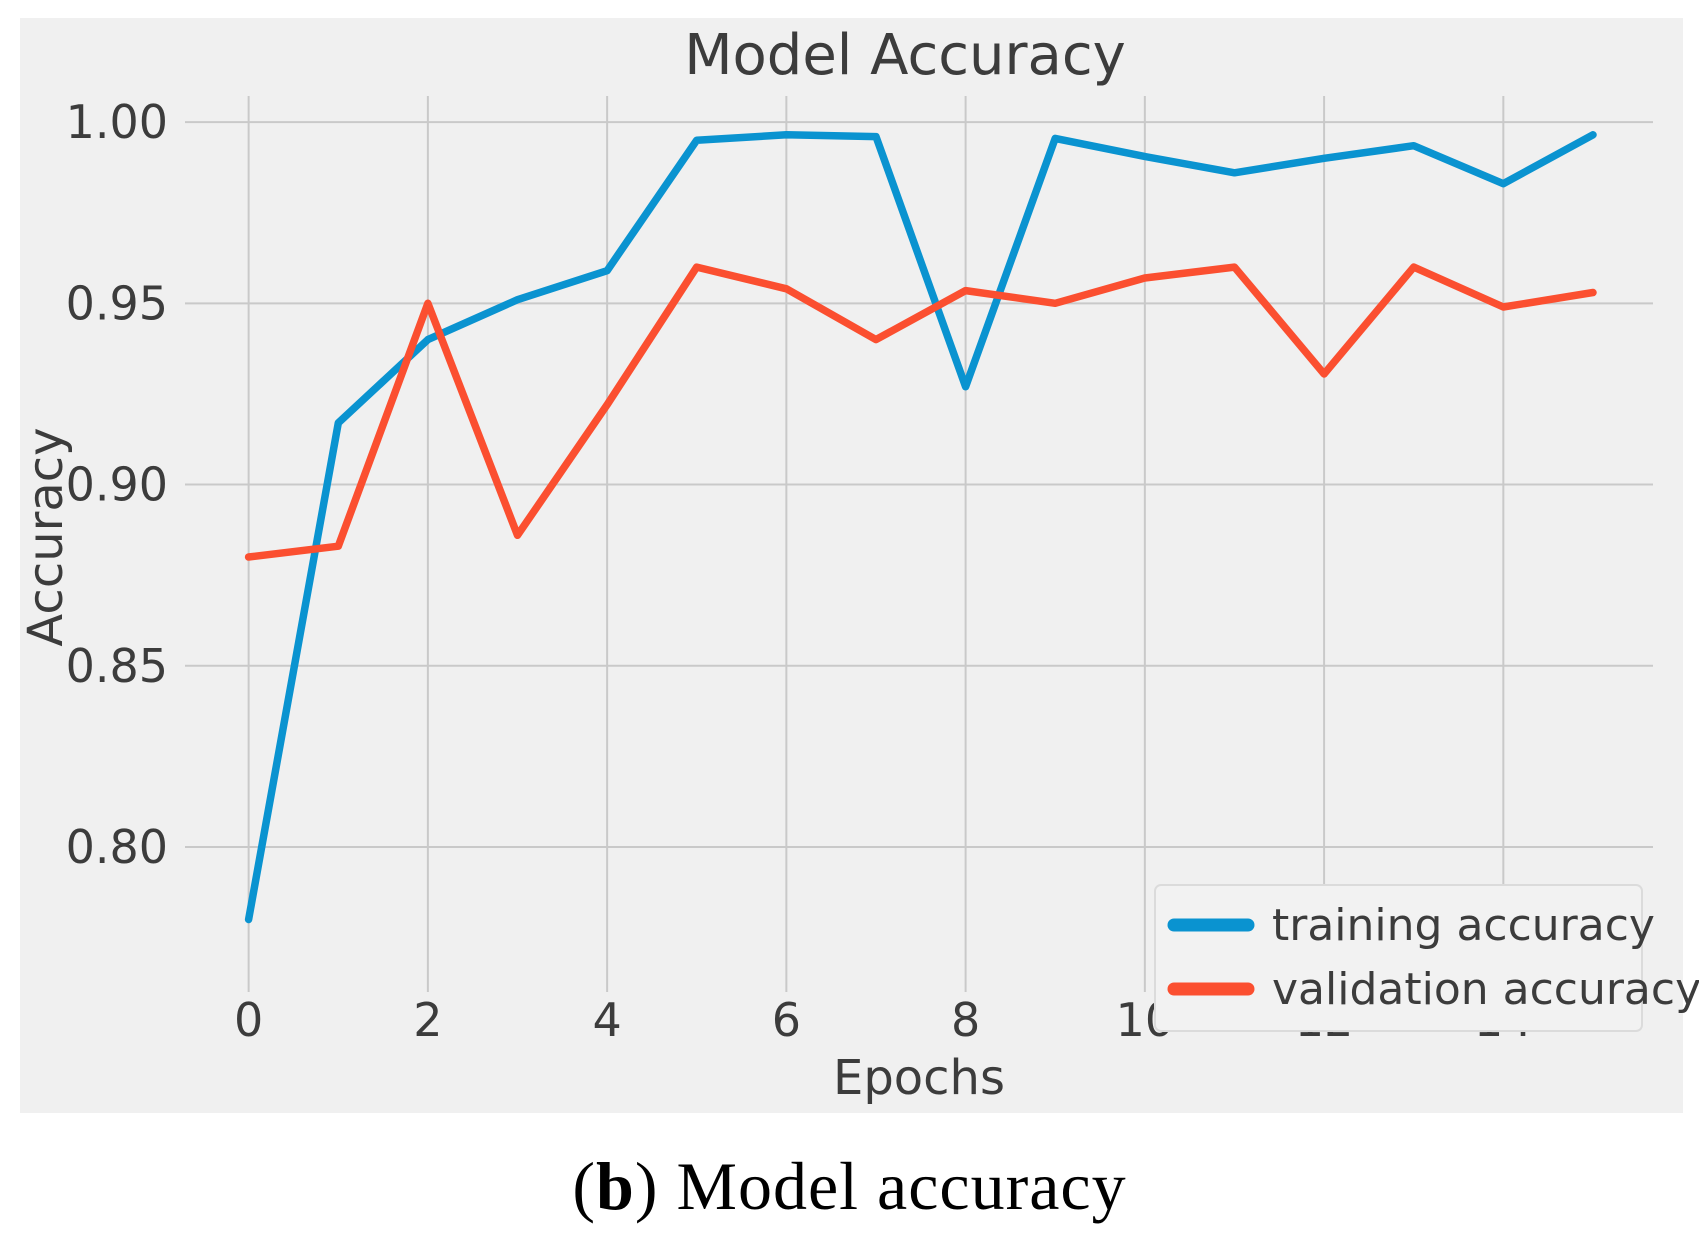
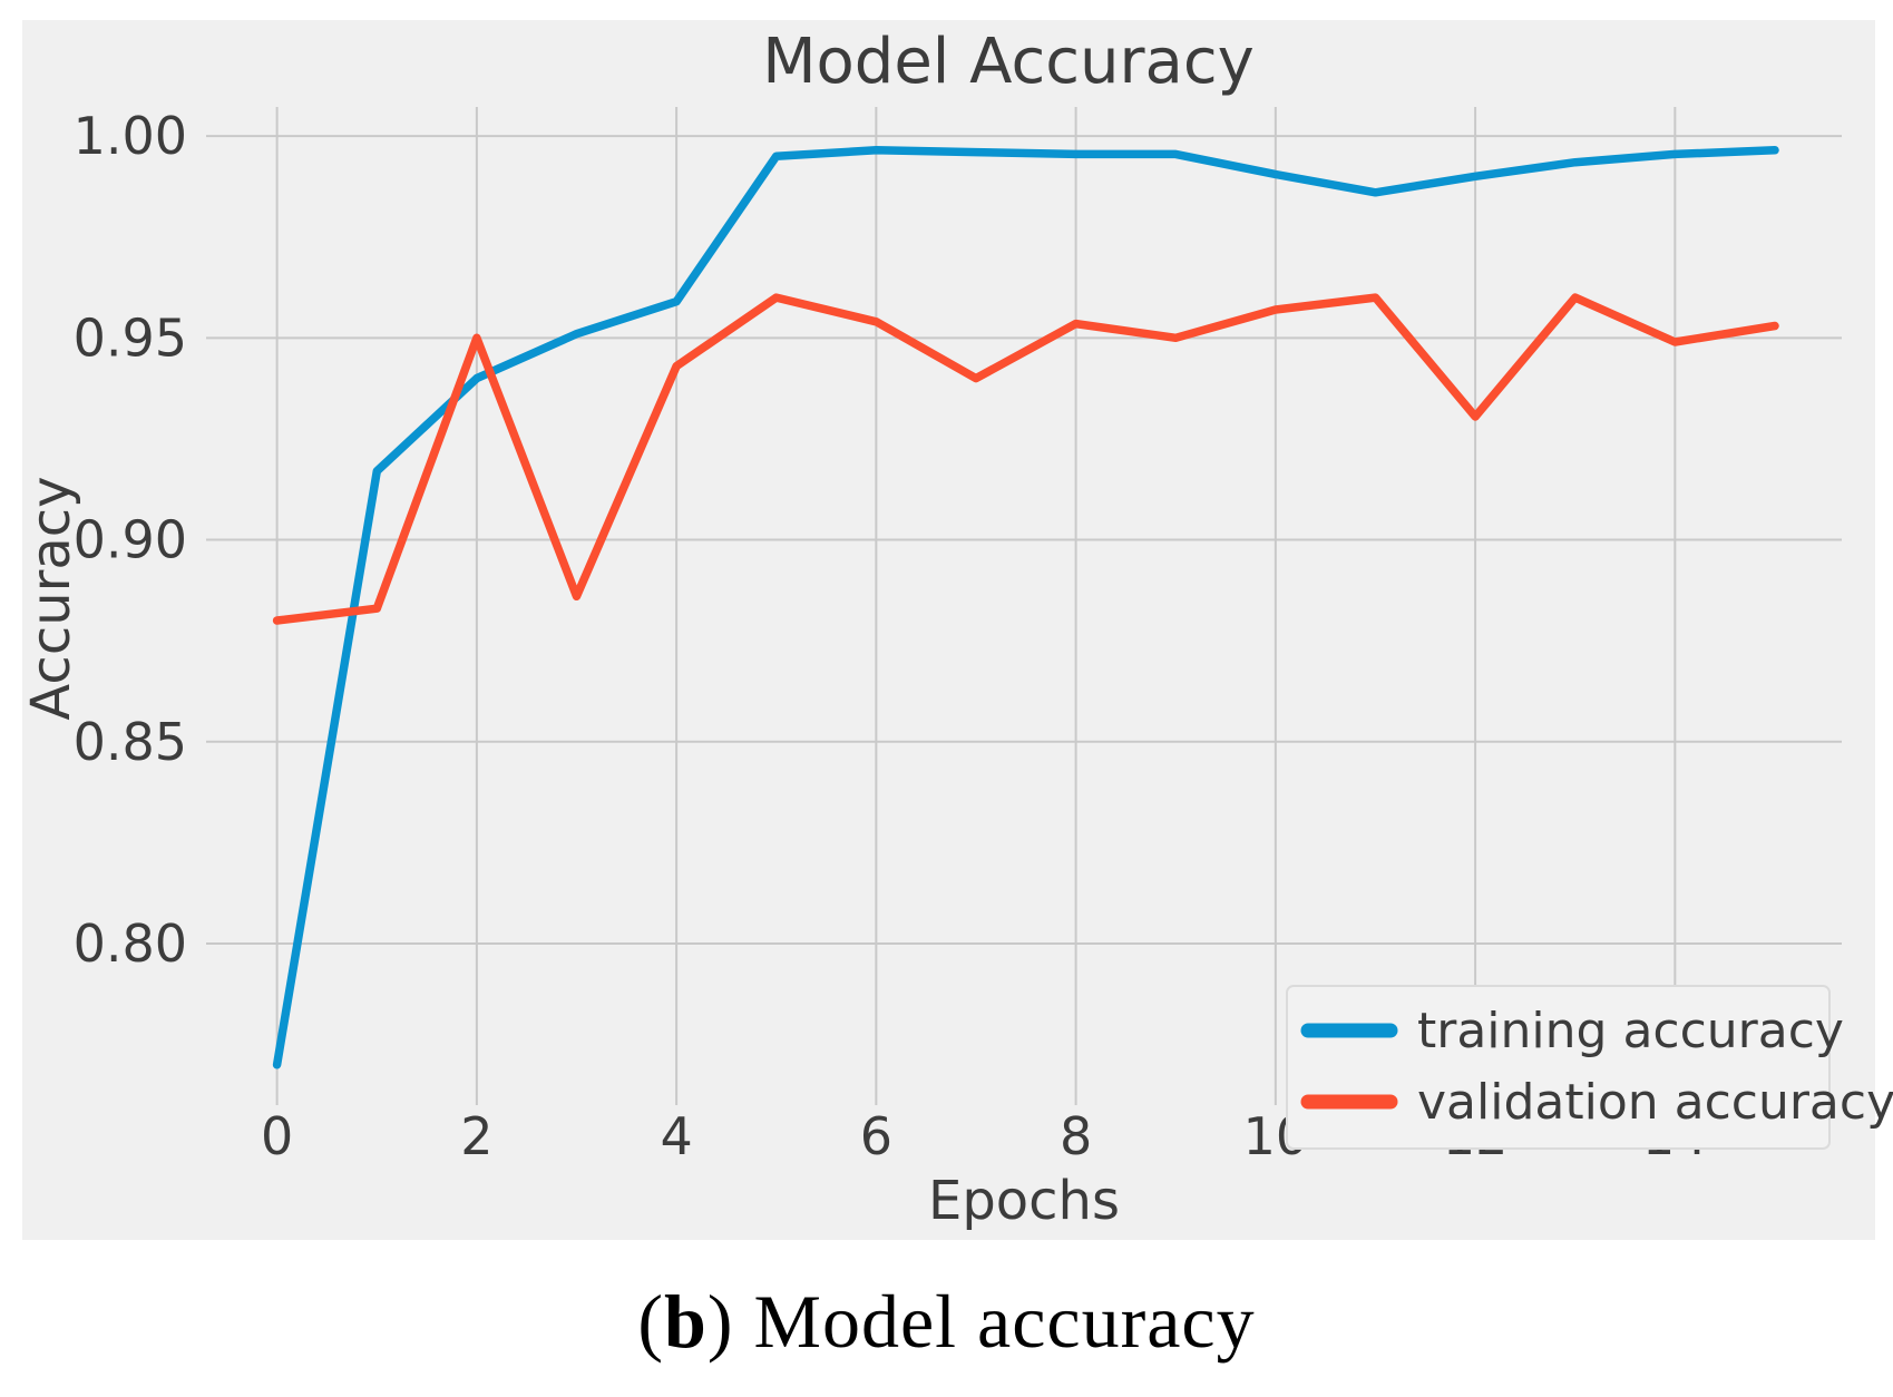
training accuracy/0: 0.780 -> 0.770
validation accuracy/4: 0.922 -> 0.943
training accuracy/8: 0.927 -> 0.996
training accuracy/14: 0.983 -> 0.996
